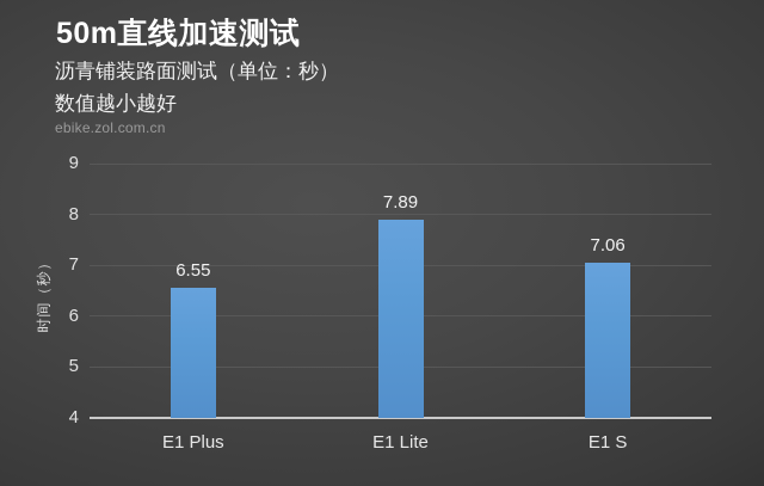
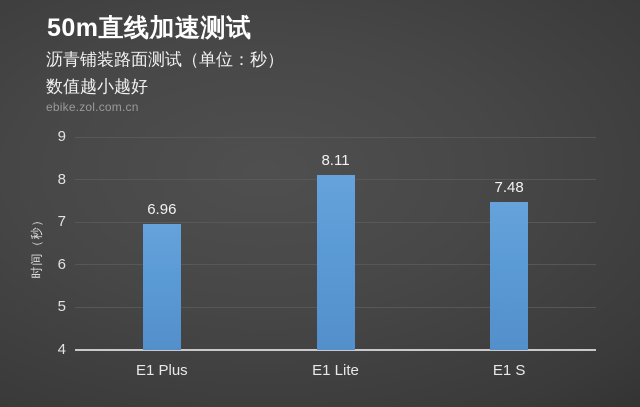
E1 Plus: 6.55 -> 6.96
E1 Lite: 7.89 -> 8.11
E1 S: 7.06 -> 7.48
